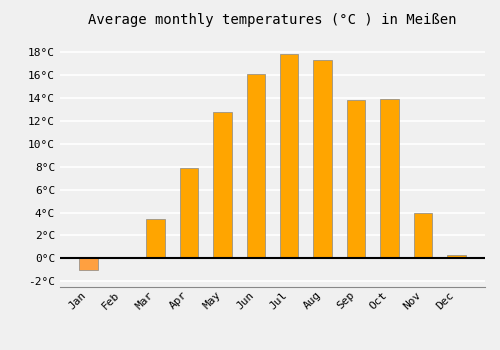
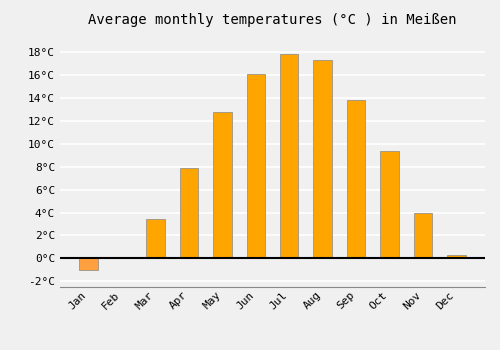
Oct: 13.9°C -> 9.4°C
